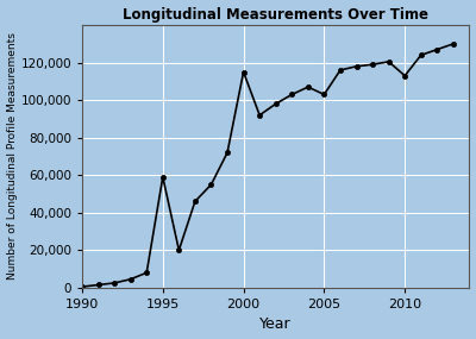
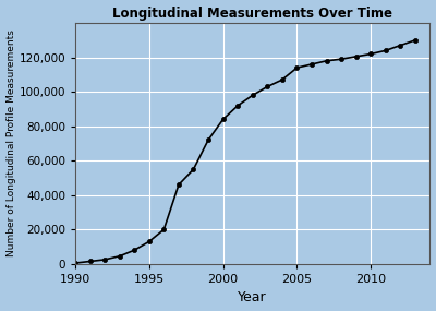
1995: 59,000 -> 13,000
2000: 115,000 -> 84,000
2005: 103,000 -> 114,000
2010: 113,000 -> 122,000
